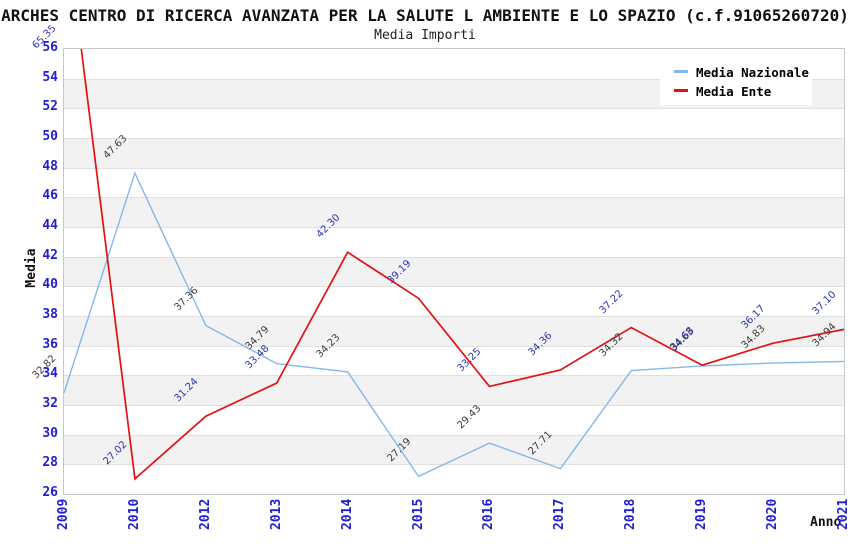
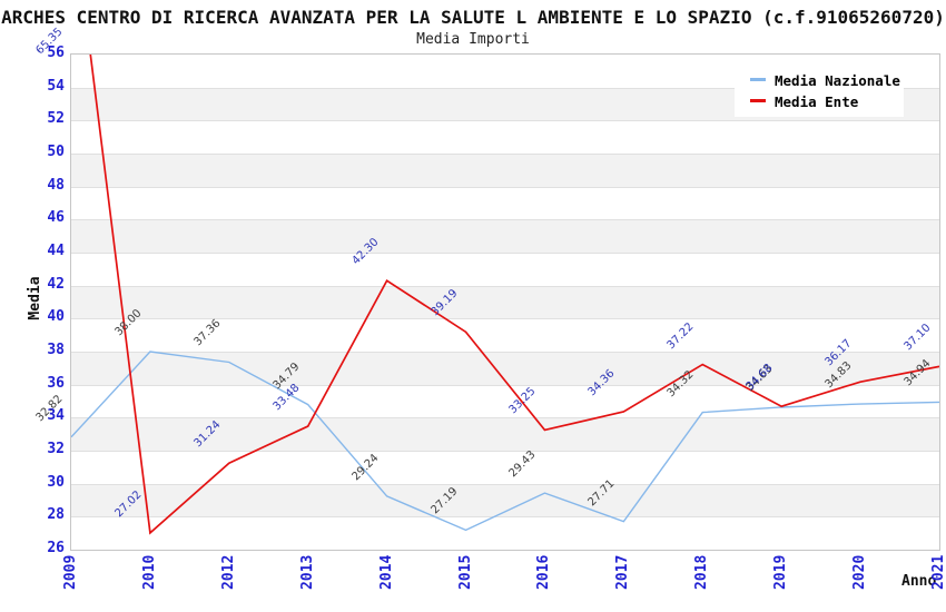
Media Nazionale/2010: 47.63 -> 38.00
Media Nazionale/2014: 34.23 -> 29.24
